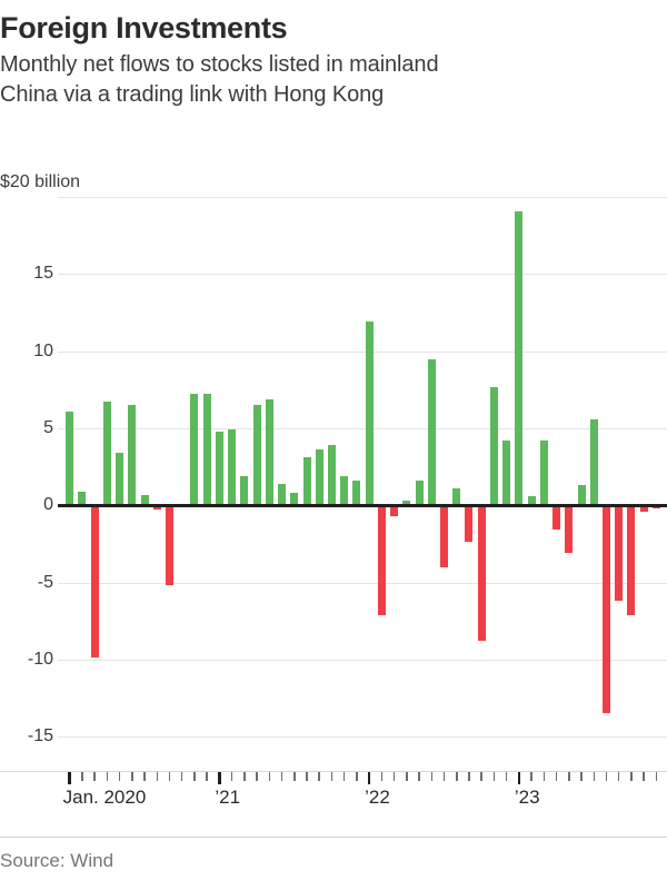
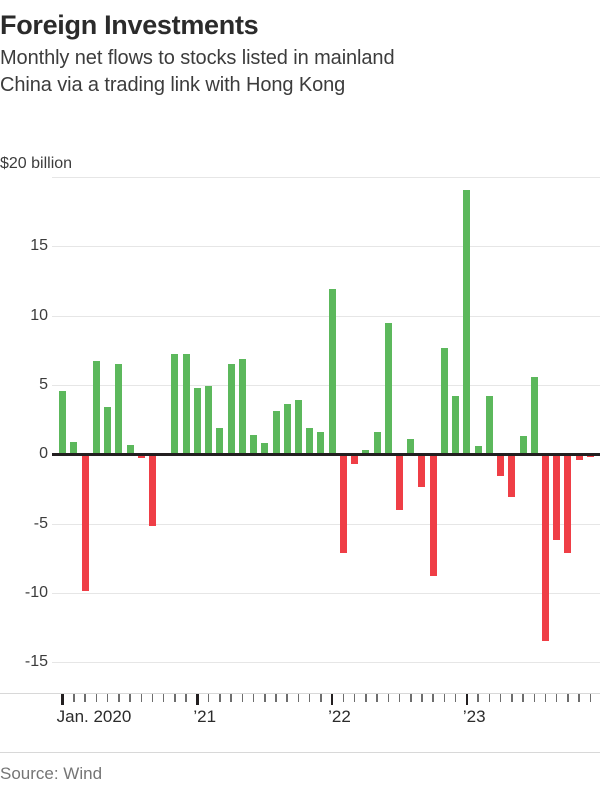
Jan. 2020: 6.1 -> 4.6
